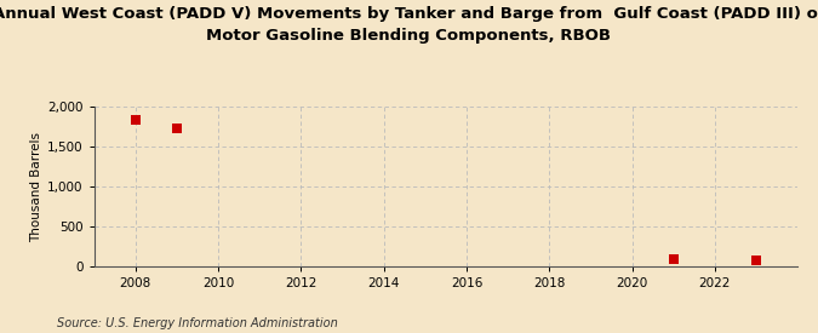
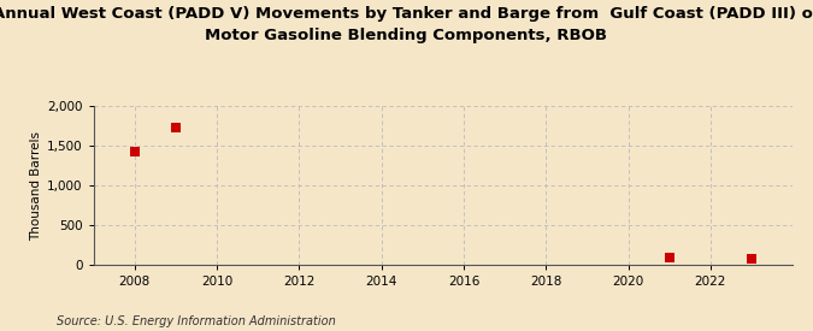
2008: 1,840 -> 1,420
